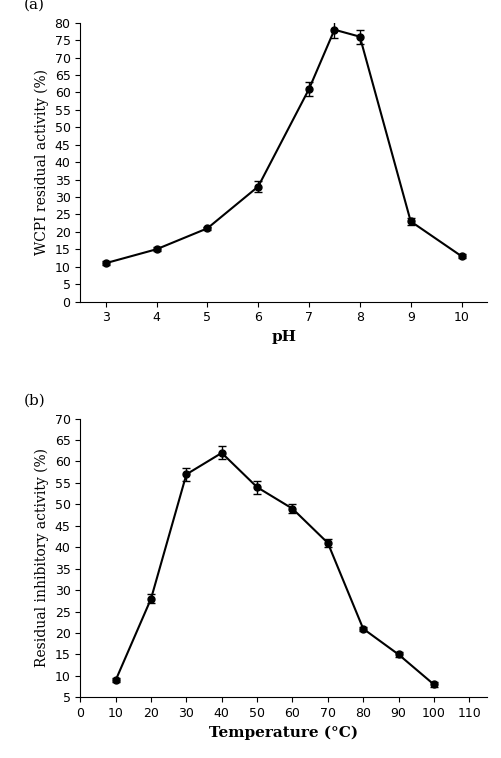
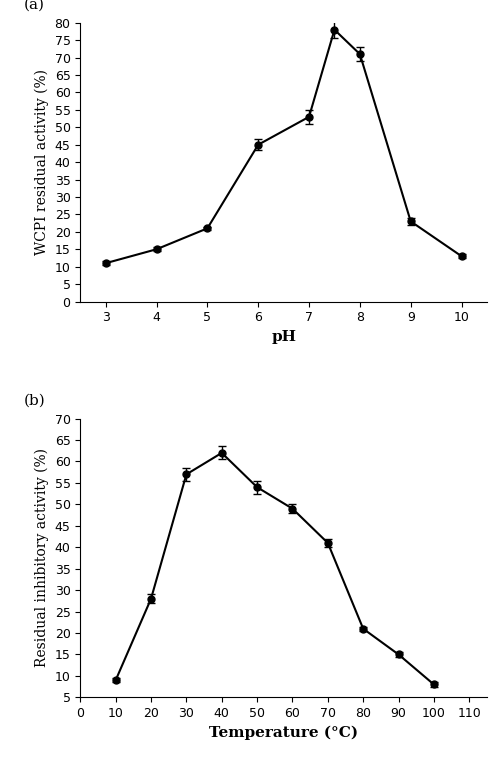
6: 33 -> 45
7: 61 -> 53
8: 76 -> 71
